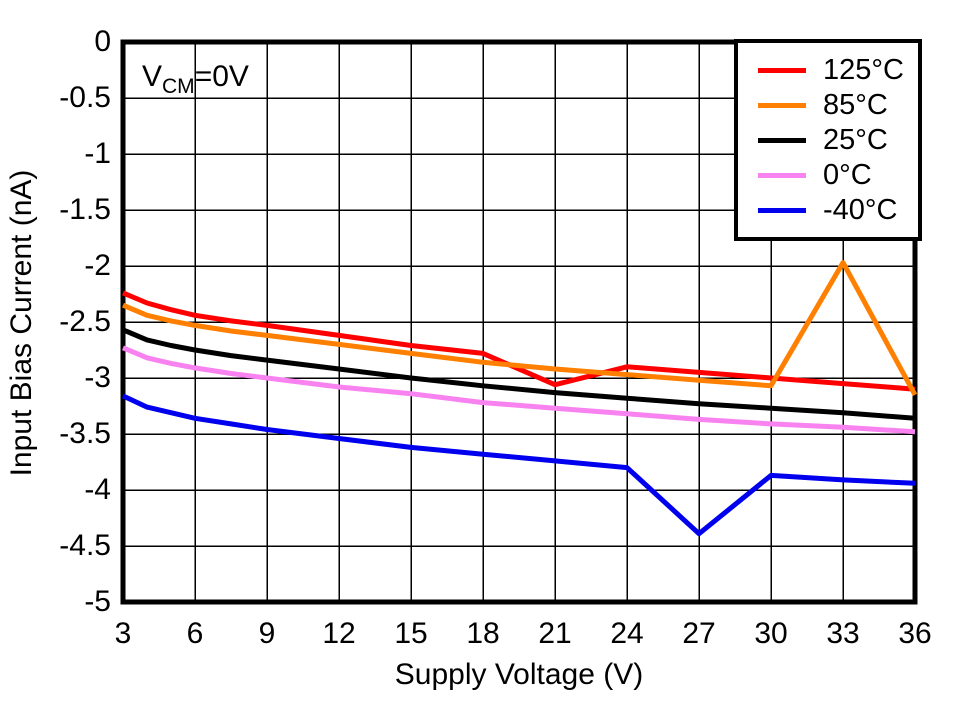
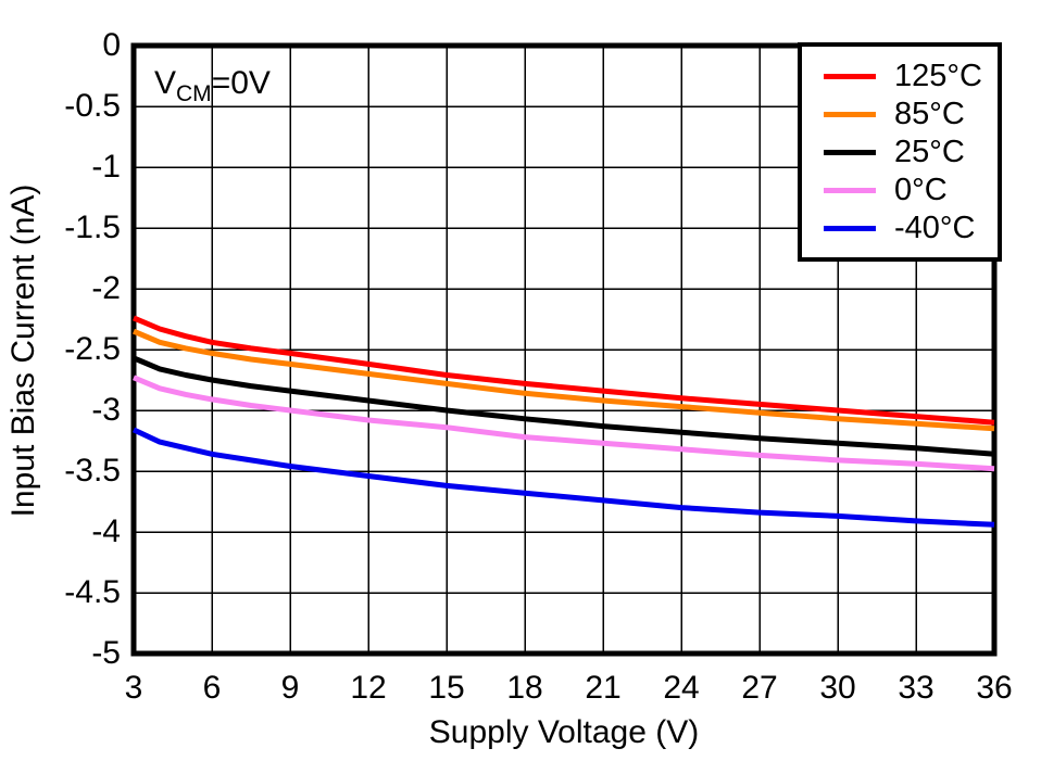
125°C/21: -3.06 -> -2.84
-40°C/27: -4.39 -> -3.84
85°C/33: -1.97 -> -3.11
